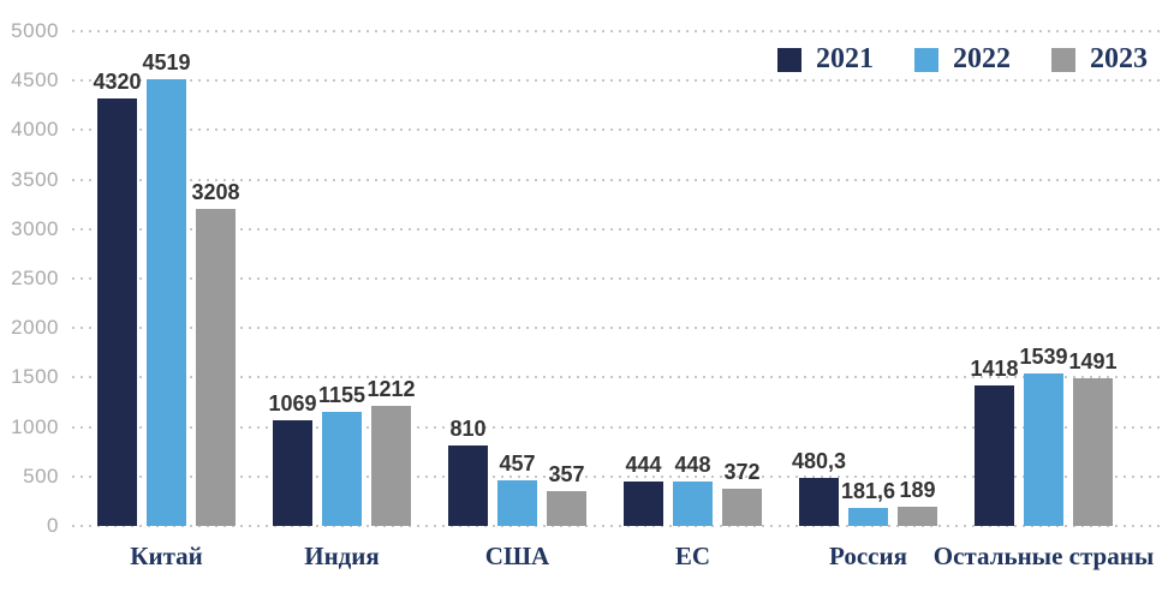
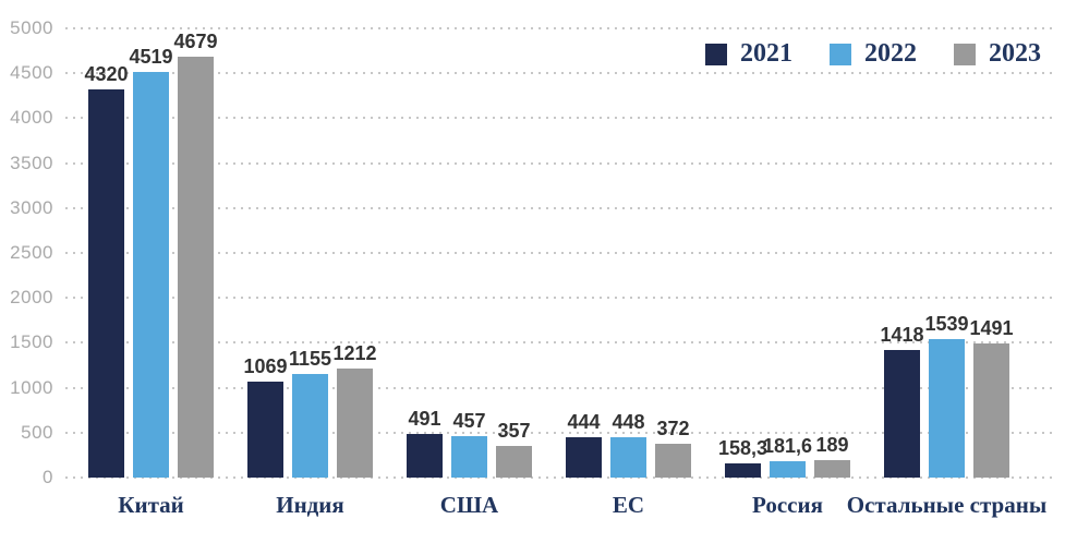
2023/Китай: 3208 -> 4679
2021/США: 810 -> 491
2021/Россия: 480,3 -> 158,3
